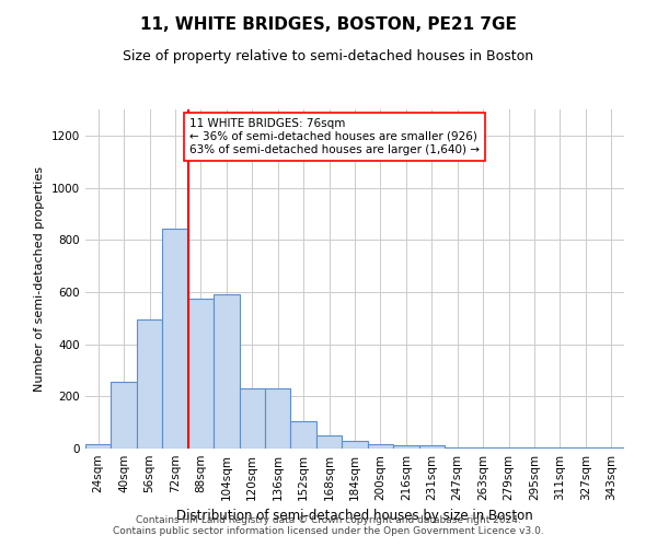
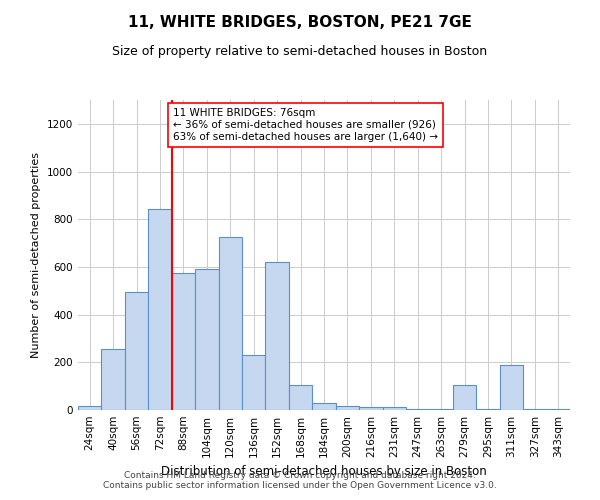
120sqm: 230 -> 725
152sqm: 105 -> 620
168sqm: 50 -> 105
279sqm: 3 -> 105
311sqm: 3 -> 190
